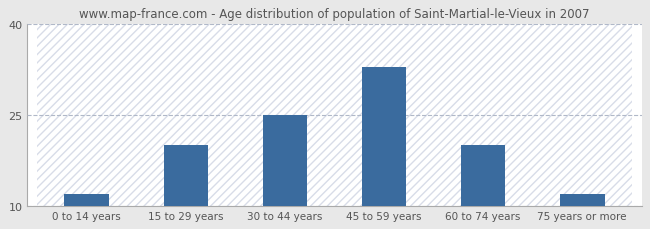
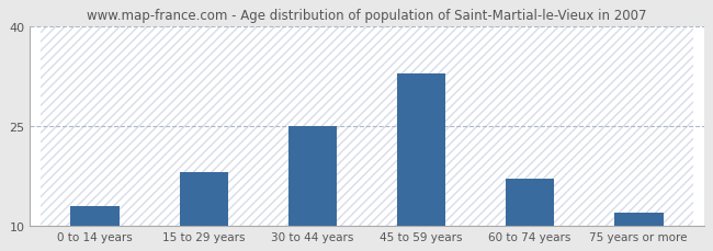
0 to 14 years: 12 -> 13
15 to 29 years: 20 -> 18
60 to 74 years: 20 -> 17
